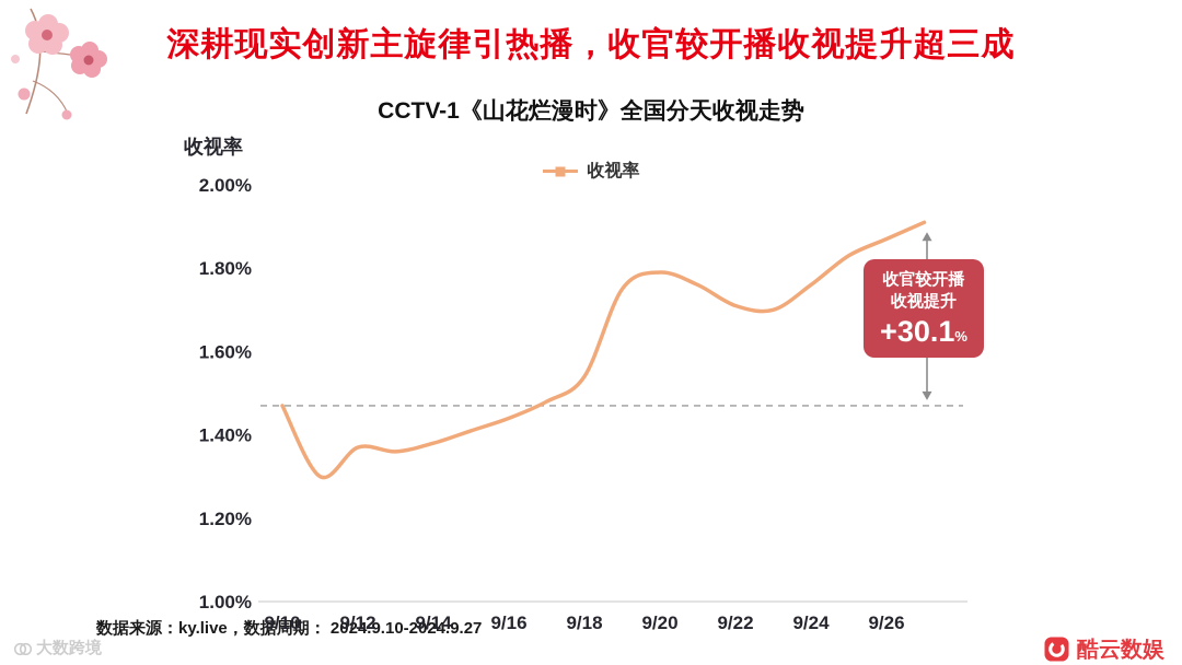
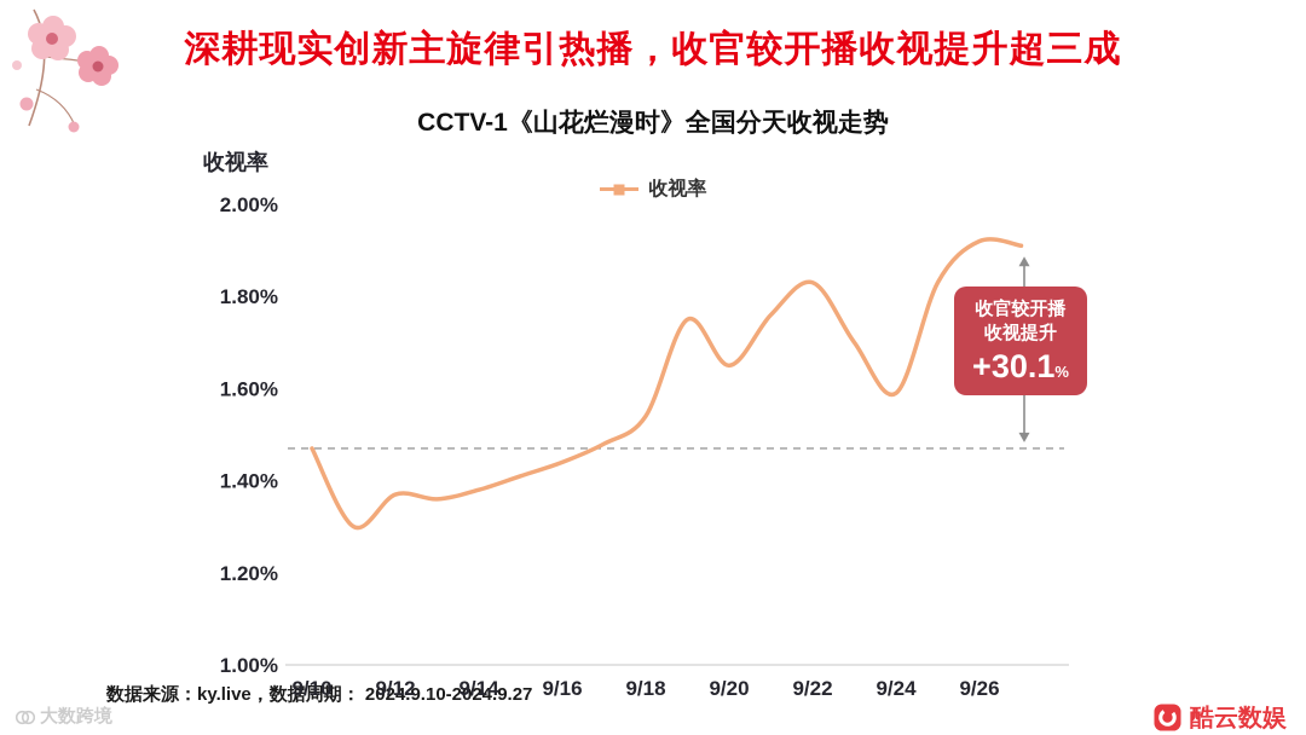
9/20: 1.79% -> 1.65%
9/22: 1.71% -> 1.83%
9/24: 1.76% -> 1.59%
9/26: 1.87% -> 1.92%
